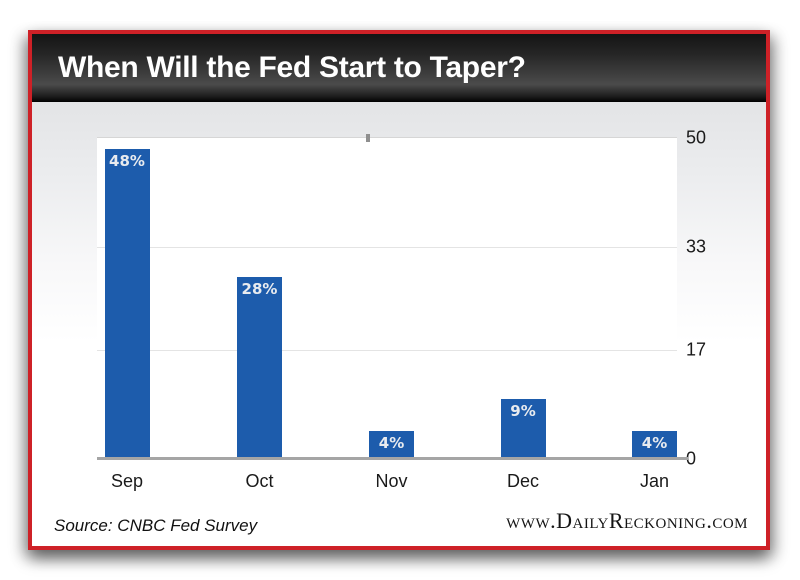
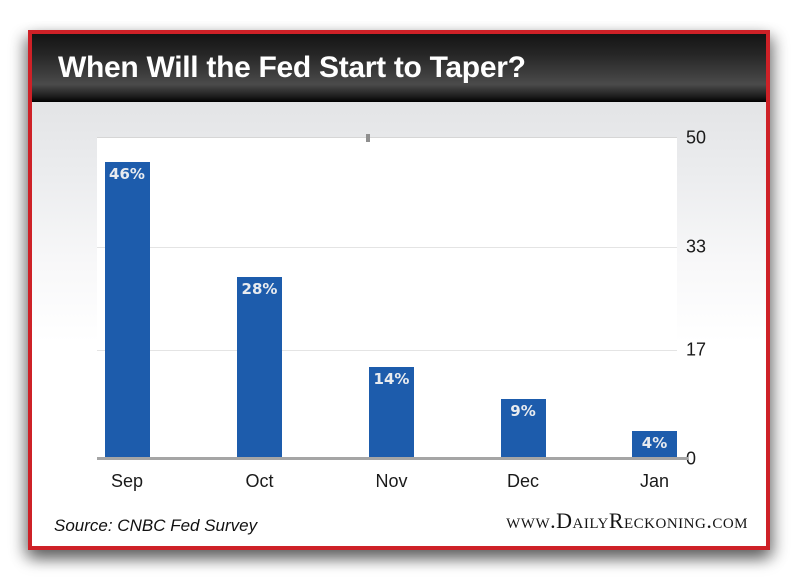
Sep: 48% -> 46%
Nov: 4% -> 14%
